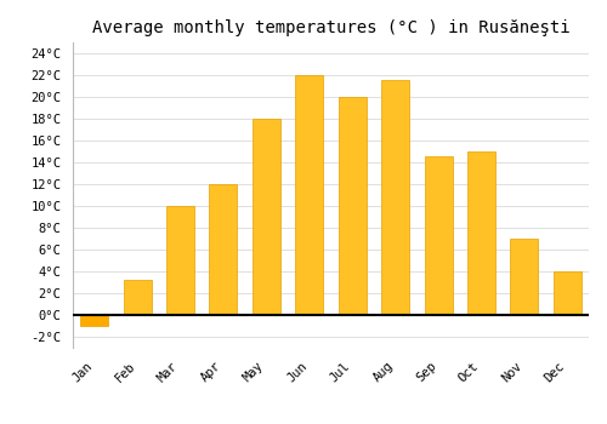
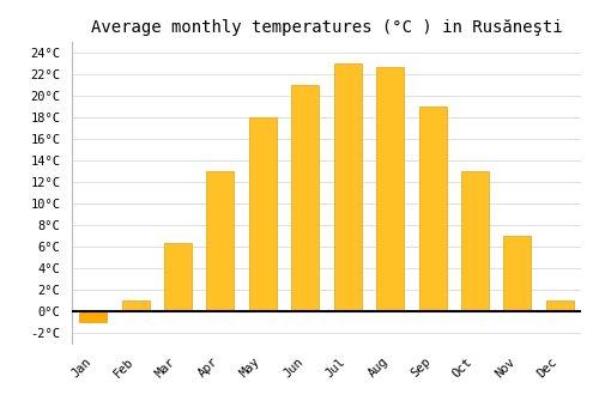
Feb: 3.2°C -> 1.0°C
Mar: 10.0°C -> 6.3°C
Apr: 12.0°C -> 13.0°C
Jun: 22.0°C -> 21.0°C
Jul: 20.0°C -> 23.0°C
Aug: 21.6°C -> 22.7°C
Sep: 14.6°C -> 19.0°C
Oct: 15.0°C -> 13.0°C
Dec: 4.0°C -> 1.0°C
